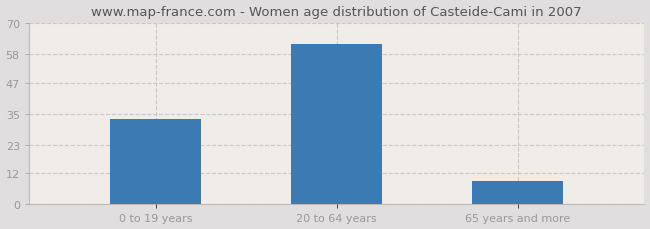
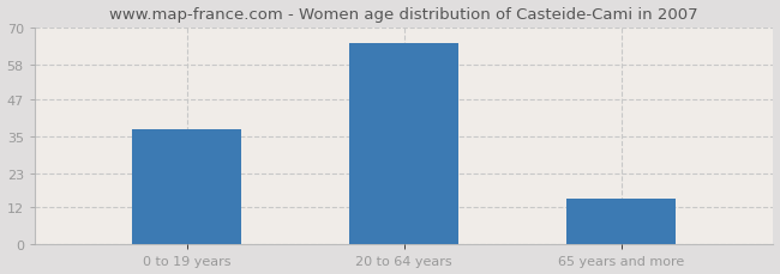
0 to 19 years: 33 -> 37
20 to 64 years: 62 -> 65
65 years and more: 9 -> 15
